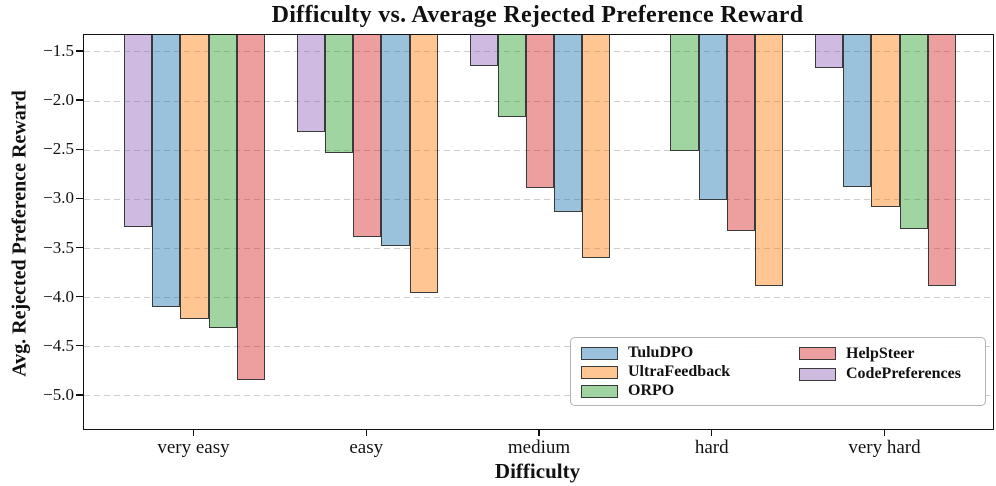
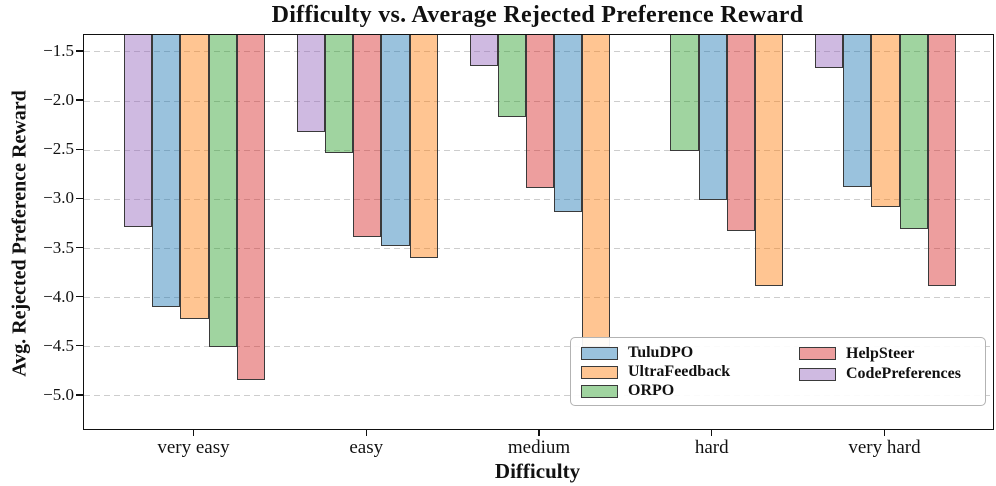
ORPO/very easy: -4.3 -> -4.5
UltraFeedback/easy: -4.0 -> -3.6
UltraFeedback/medium: -3.6 -> -4.5
